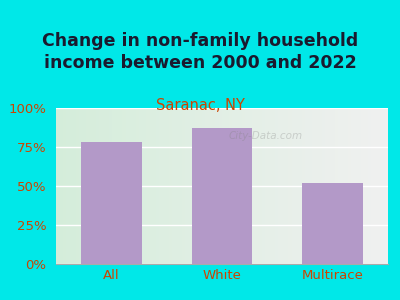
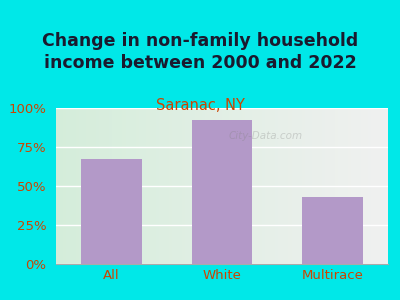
All: 78% -> 67%
White: 87% -> 92%
Multirace: 52% -> 43%
